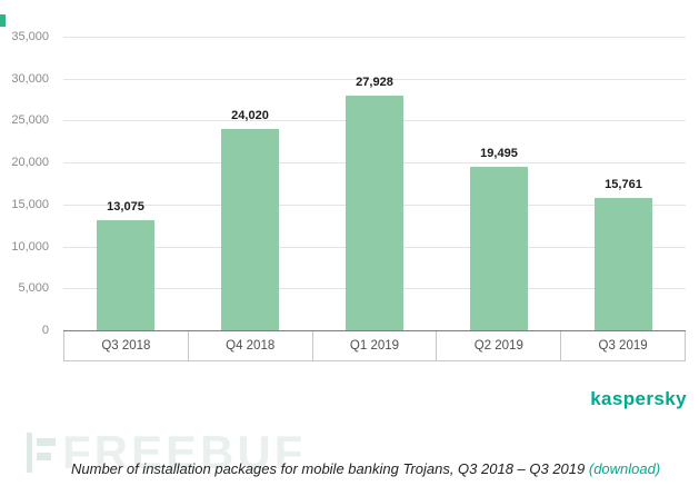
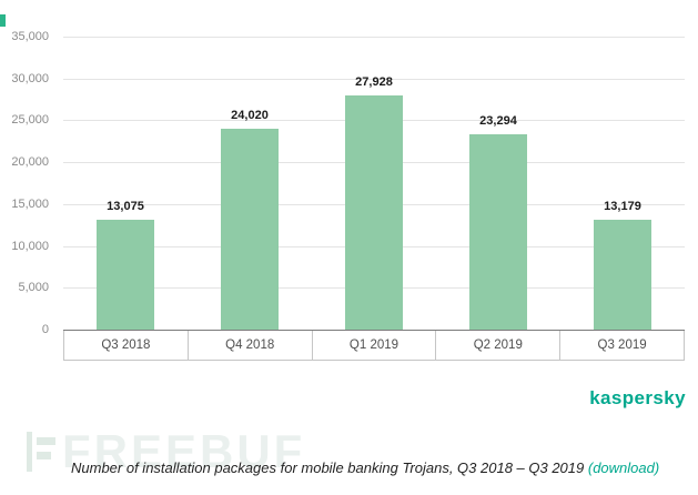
Q2 2019: 19,495 -> 23,294
Q3 2019: 15,761 -> 13,179
